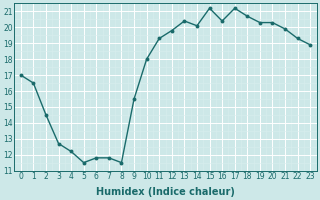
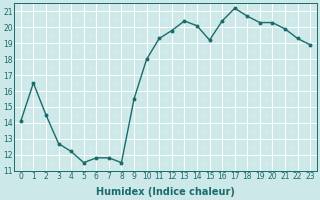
0: 17.0 -> 14.1
15: 21.2 -> 19.2
